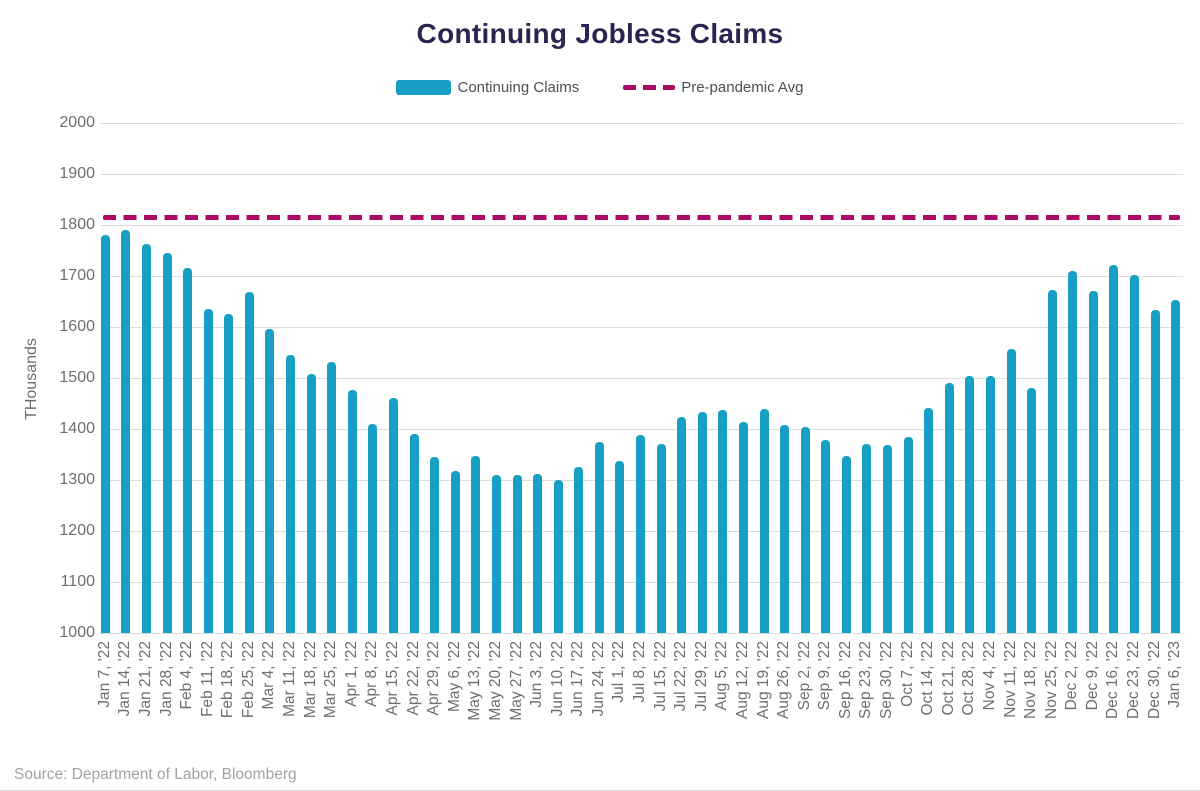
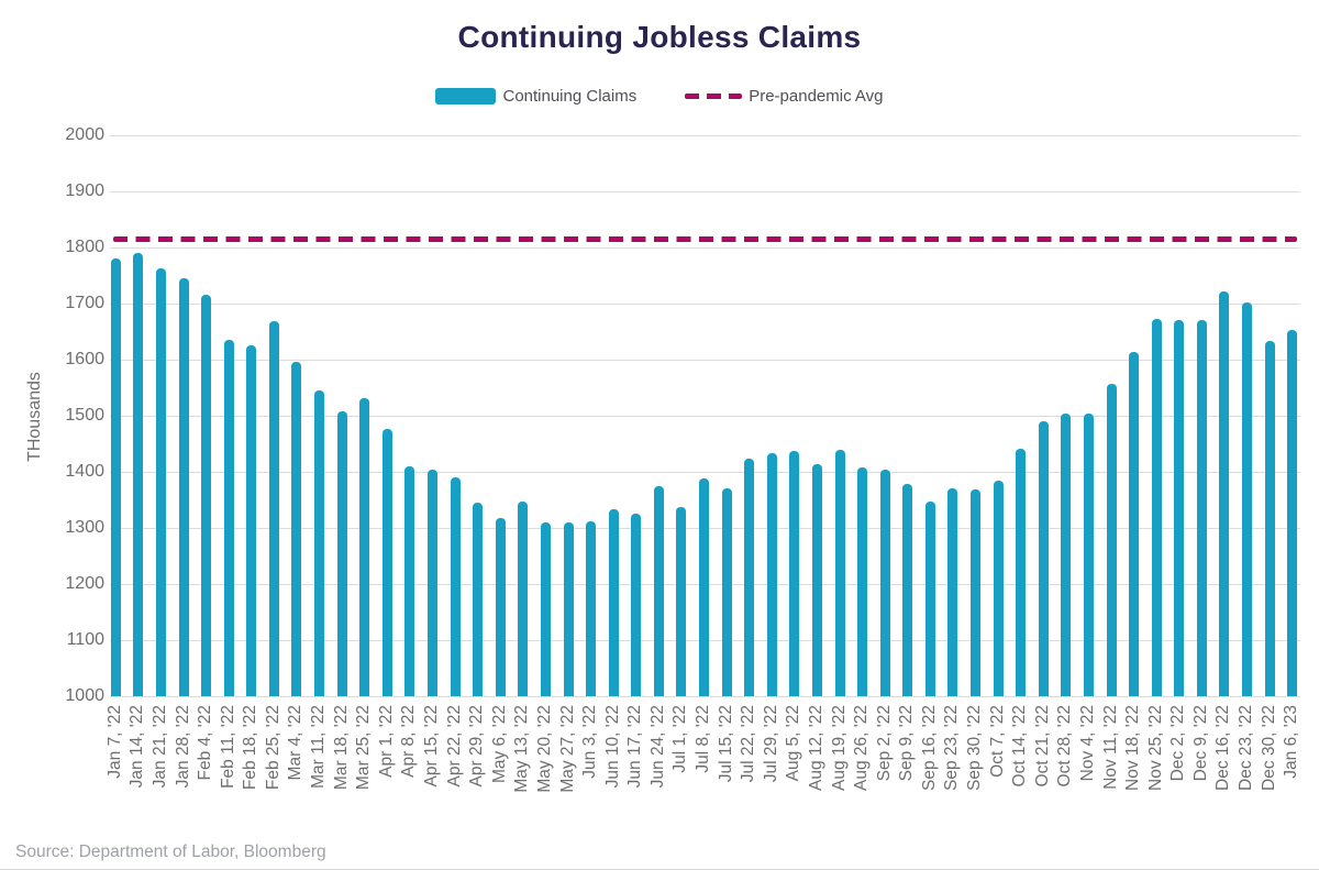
Apr 15, '22: 1460 -> 1400
Jun 10, '22: 1300 -> 1330
Nov 18, '22: 1480 -> 1610
Dec 2, '22: 1710 -> 1670
